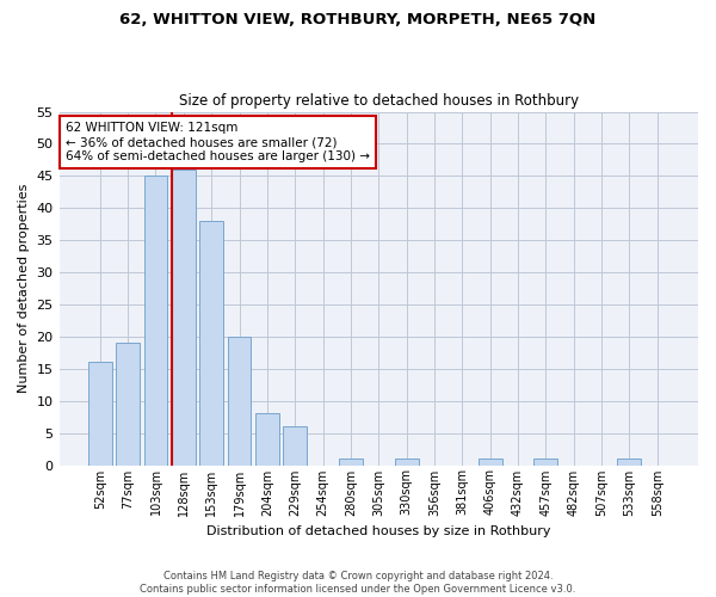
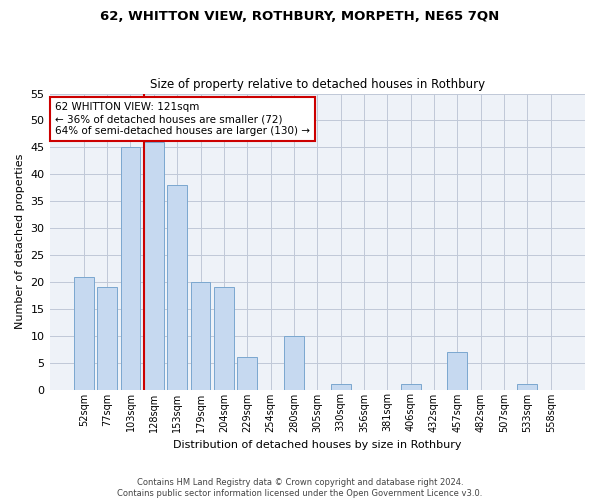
52sqm: 16 -> 21
204sqm: 8 -> 19
280sqm: 1 -> 10
457sqm: 1 -> 7
